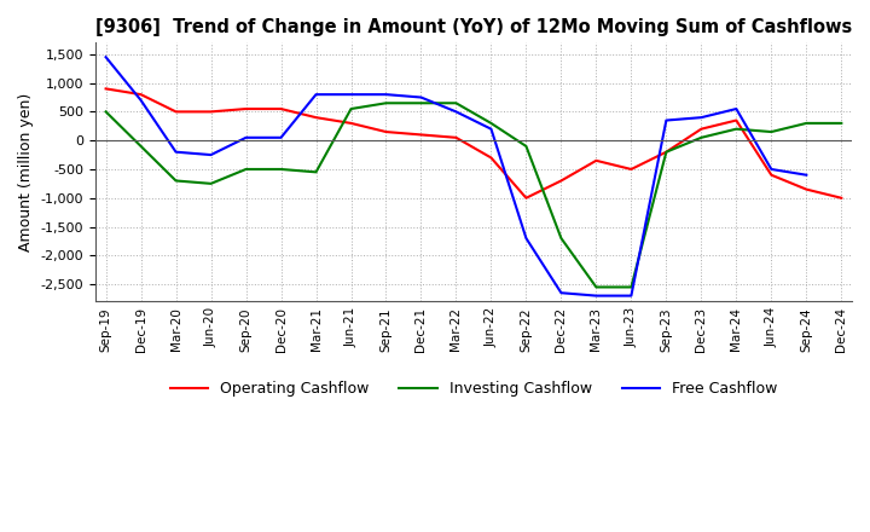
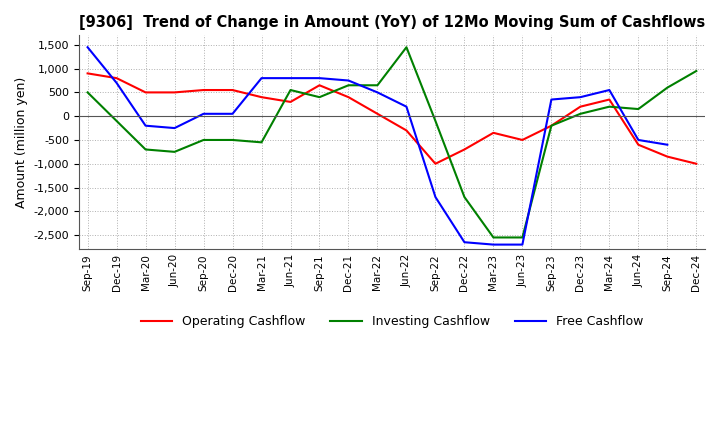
Operating Cashflow/Sep-21: 150 -> 650
Investing Cashflow/Sep-21: 650 -> 400
Operating Cashflow/Dec-21: 100 -> 400
Investing Cashflow/Jun-22: 300 -> 1,450
Investing Cashflow/Sep-24: 300 -> 600
Investing Cashflow/Dec-24: 300 -> 950
